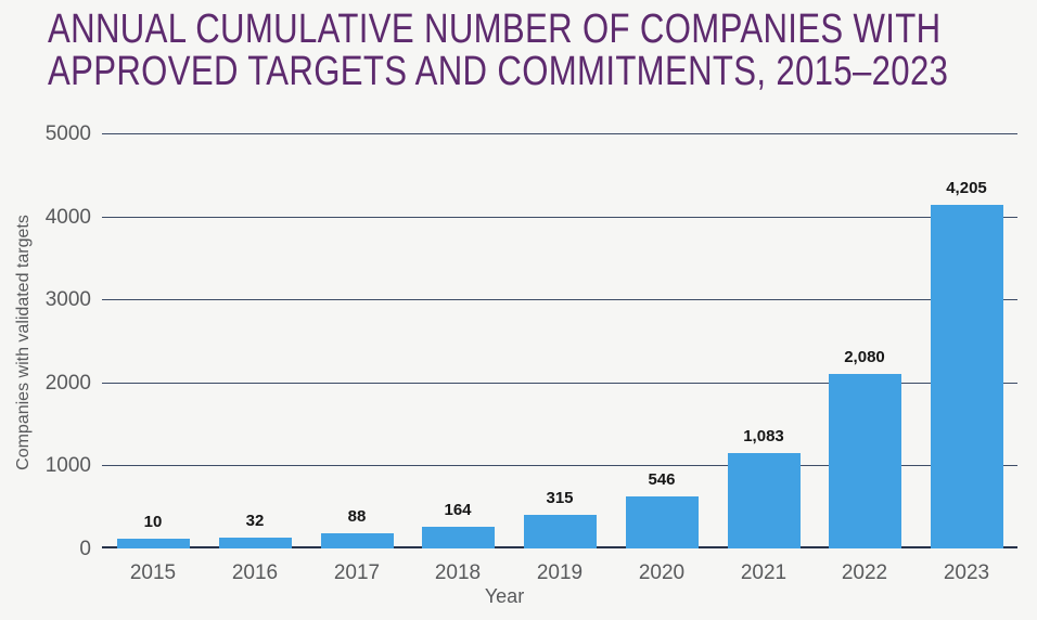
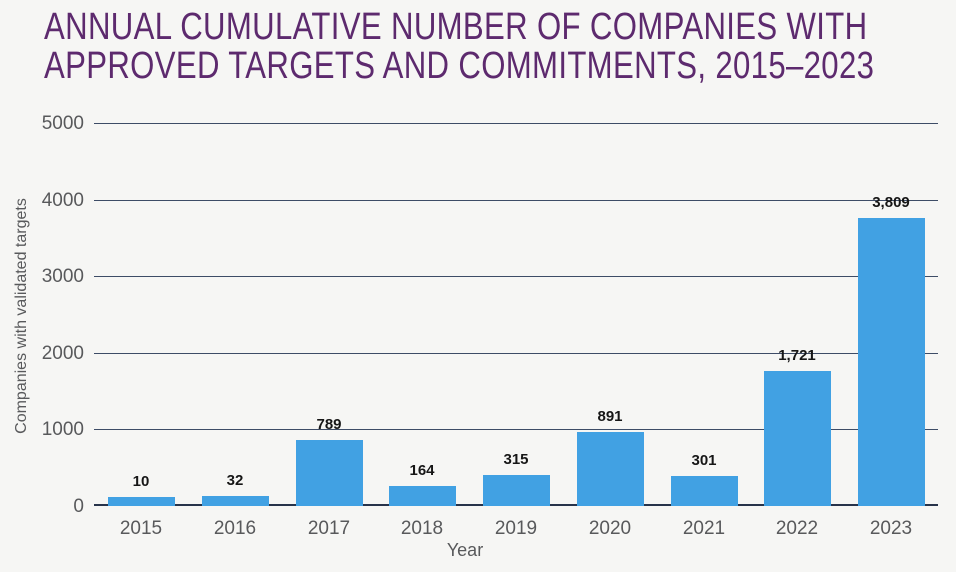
2017: 88 -> 789
2020: 546 -> 891
2021: 1,083 -> 301
2022: 2,080 -> 1,721
2023: 4,205 -> 3,809
